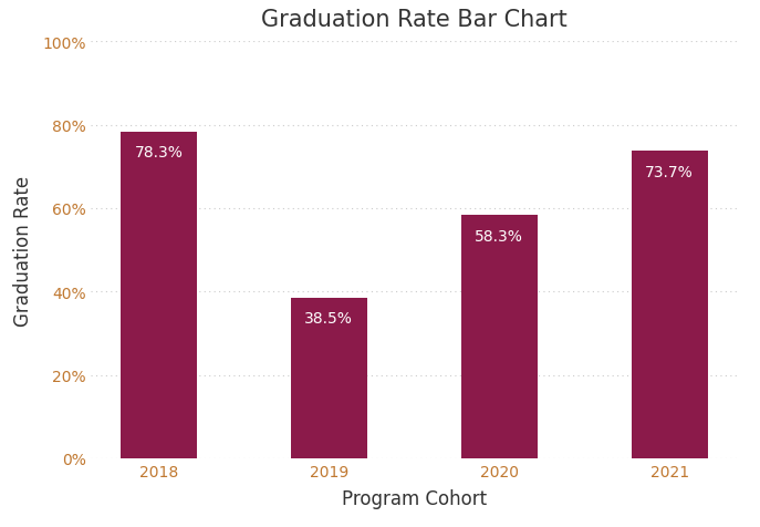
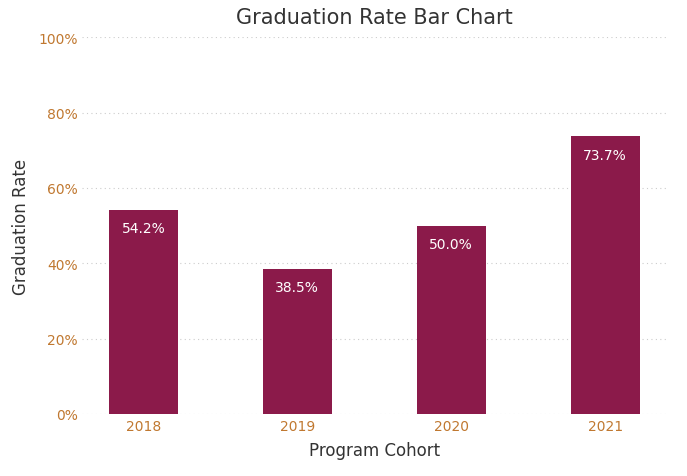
2018: 78.3% -> 54.2%
2020: 58.3% -> 50.0%
